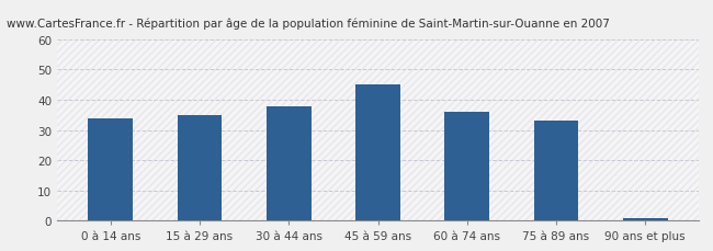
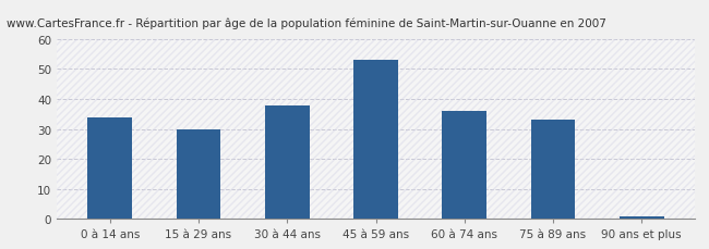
15 à 29 ans: 35 -> 30
45 à 59 ans: 45 -> 53
